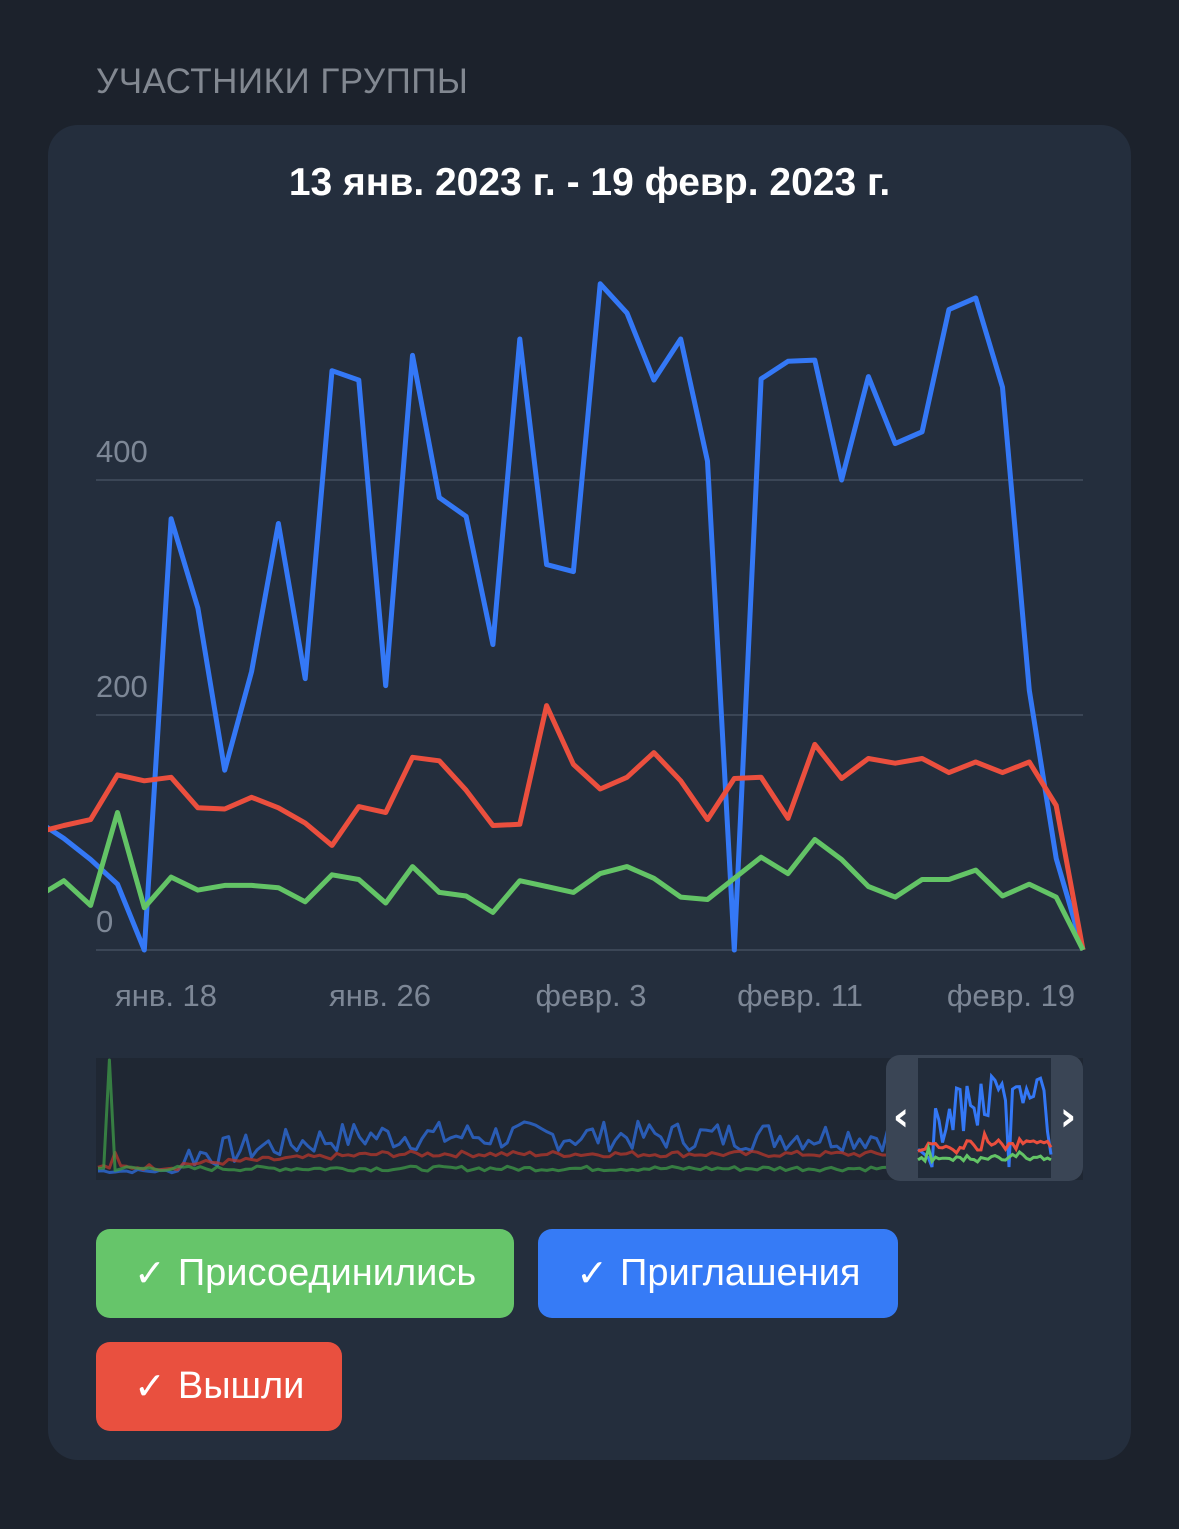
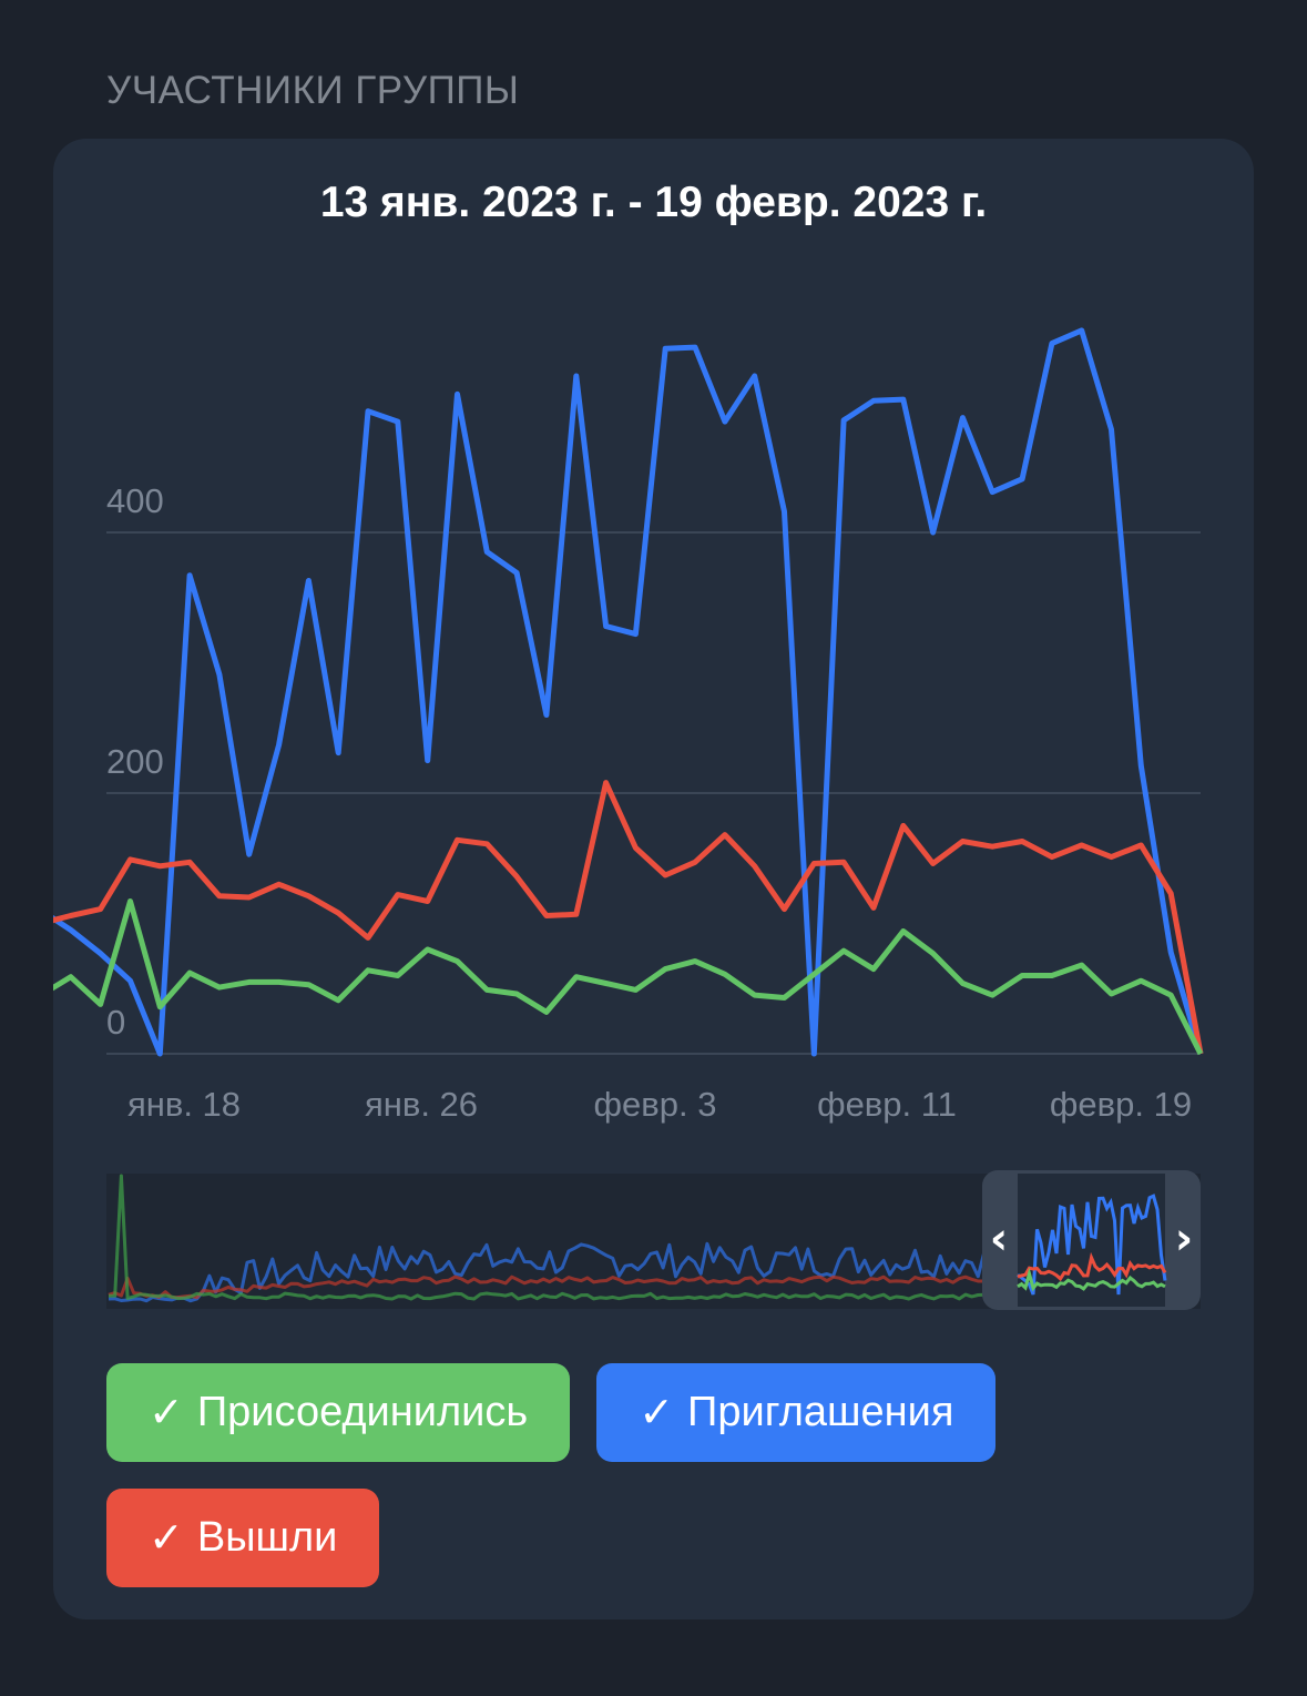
Присоединились/янв. 26: 40 -> 80
Приглашения/февр. 3: 567 -> 541
